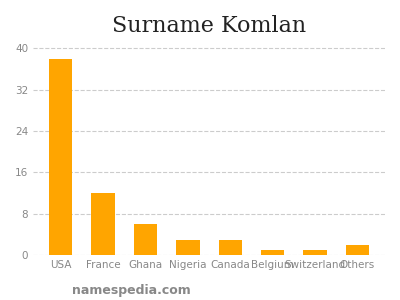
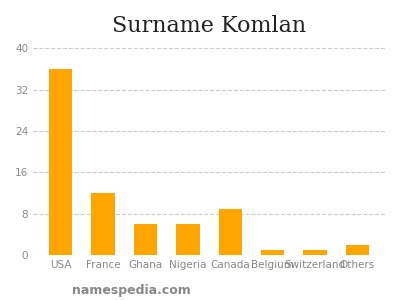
USA: 38 -> 36
Nigeria: 3 -> 6
Canada: 3 -> 9
